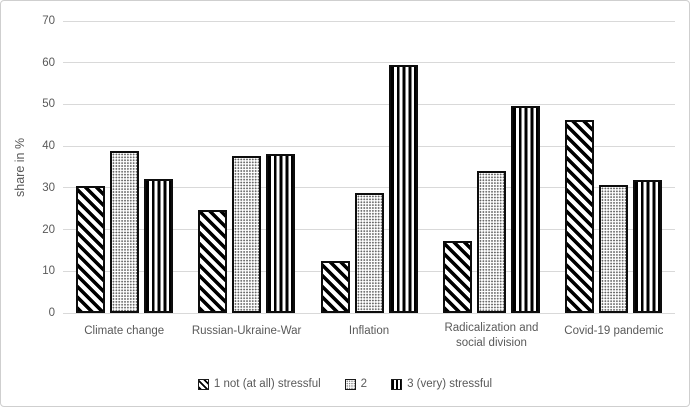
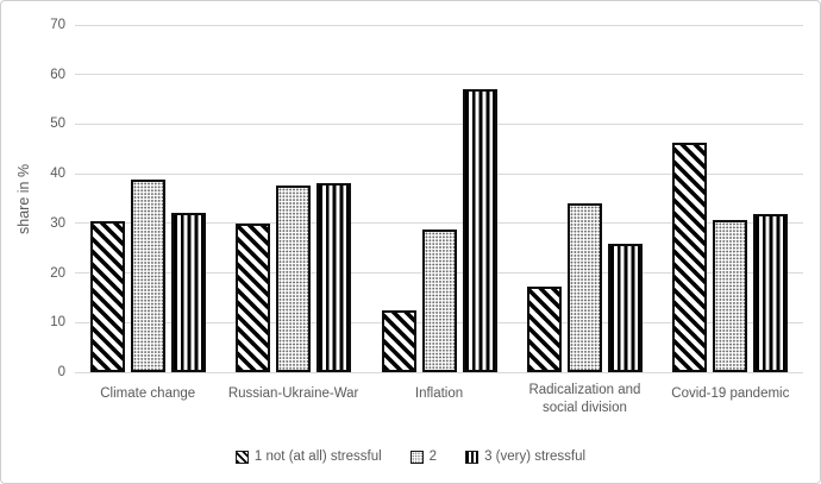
1 not (at all) stressful/Russian-Ukraine-War: 25 -> 30
3 (very) stressful/Inflation: 60 -> 57
3 (very) stressful/Radicalization and social division: 50 -> 26
